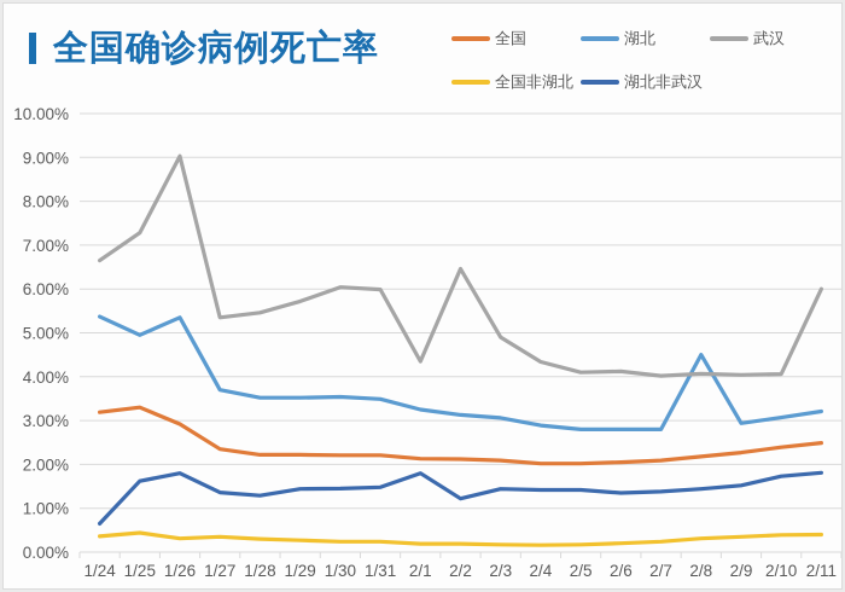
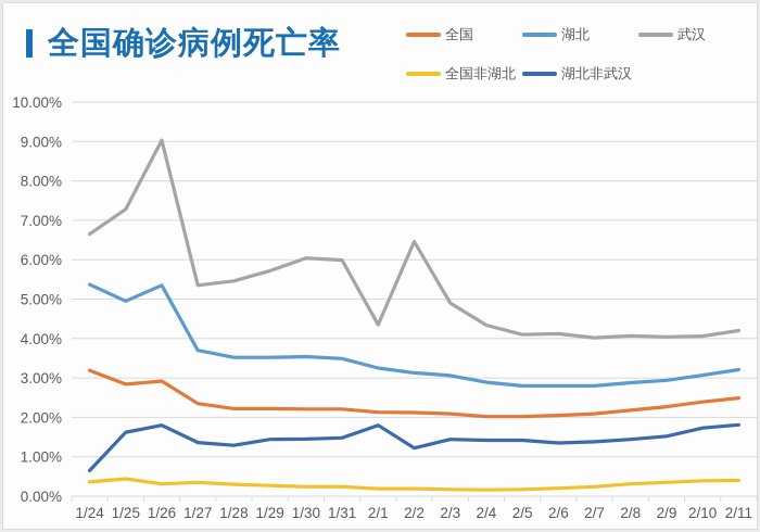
全国/1/25: 3.3% -> 2.8%
湖北/2/8: 4.5% -> 2.9%
武汉/2/11: 6.0% -> 4.2%
